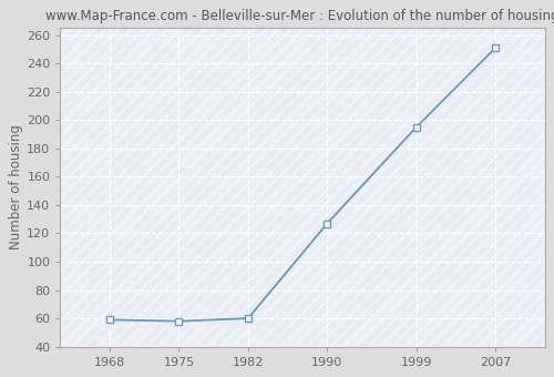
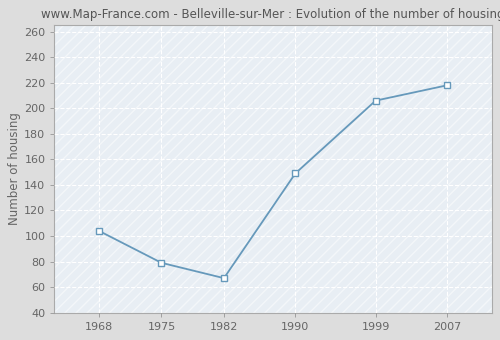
1968: 59 -> 104
1975: 58 -> 79
1982: 60 -> 67
1990: 127 -> 149
1999: 195 -> 206
2007: 251 -> 218
